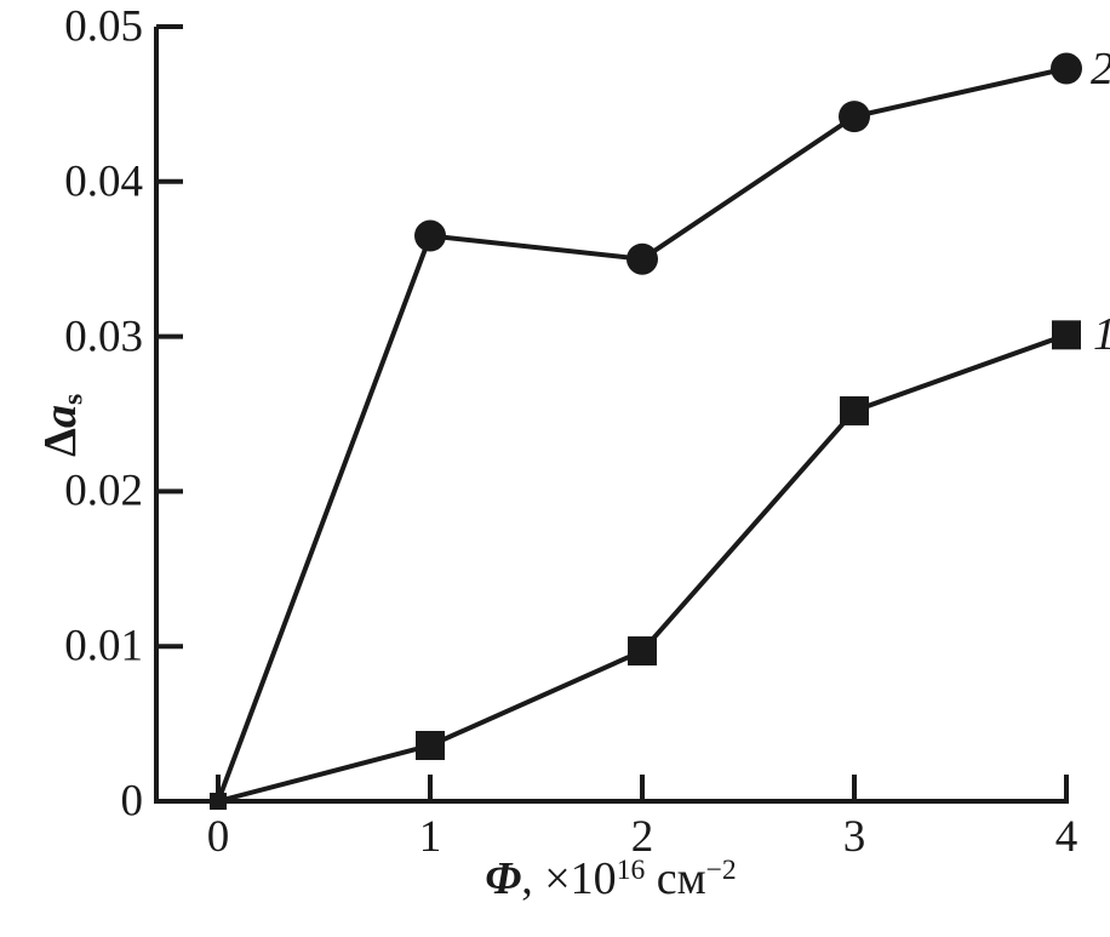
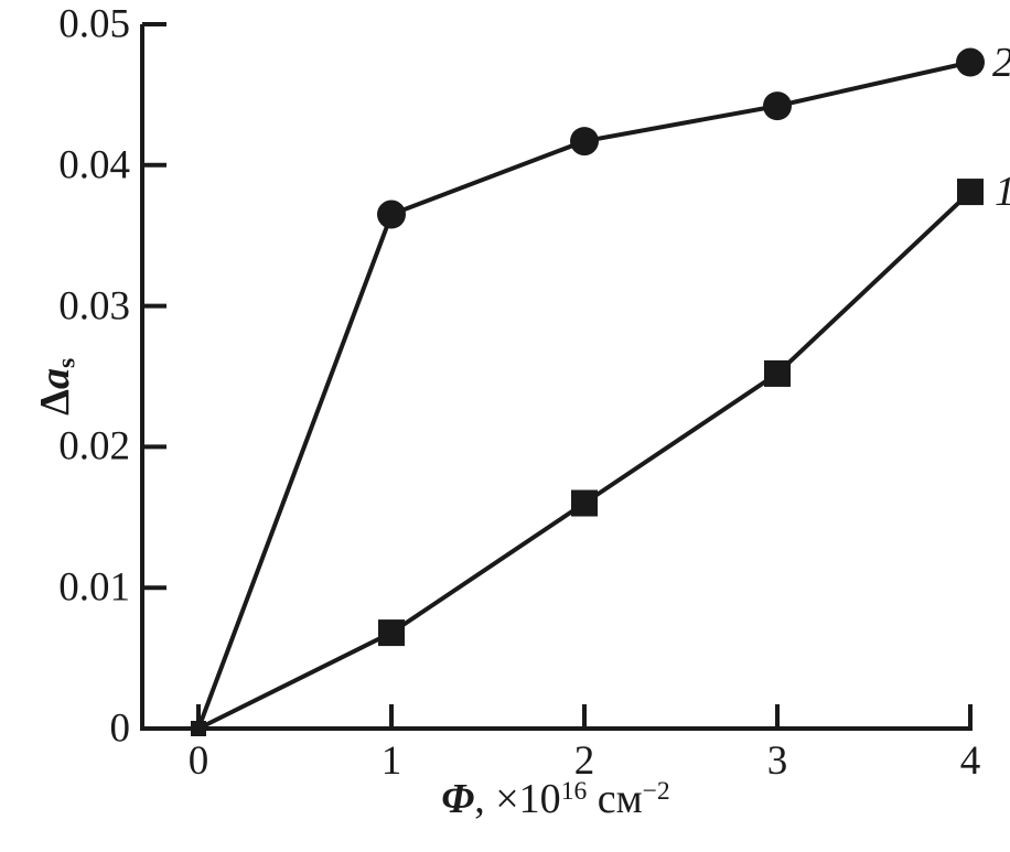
1/1: 0.0036 -> 0.0068
1/2: 0.0097 -> 0.0160
2/2: 0.0350 -> 0.0417
1/4: 0.0301 -> 0.0381
